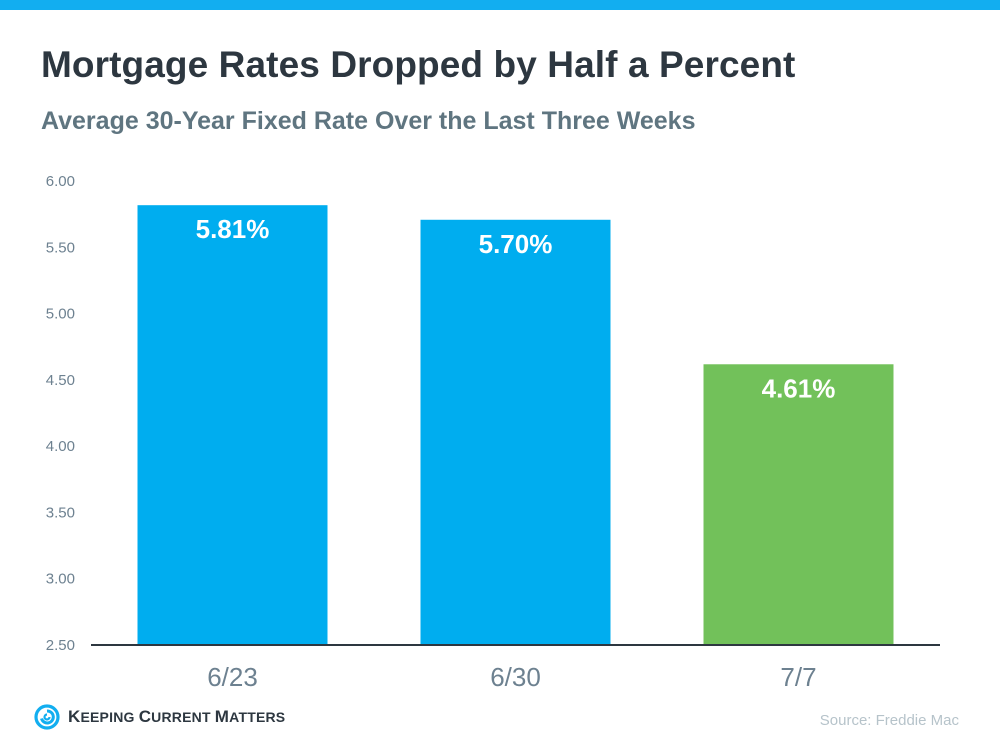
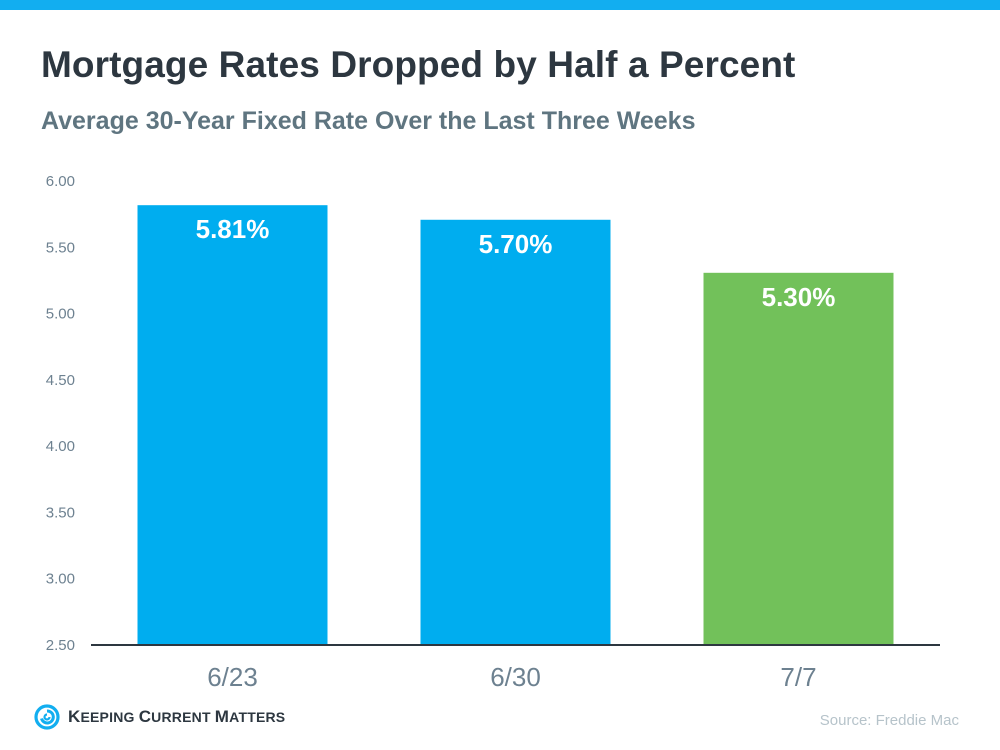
7/7: 4.61% -> 5.30%
